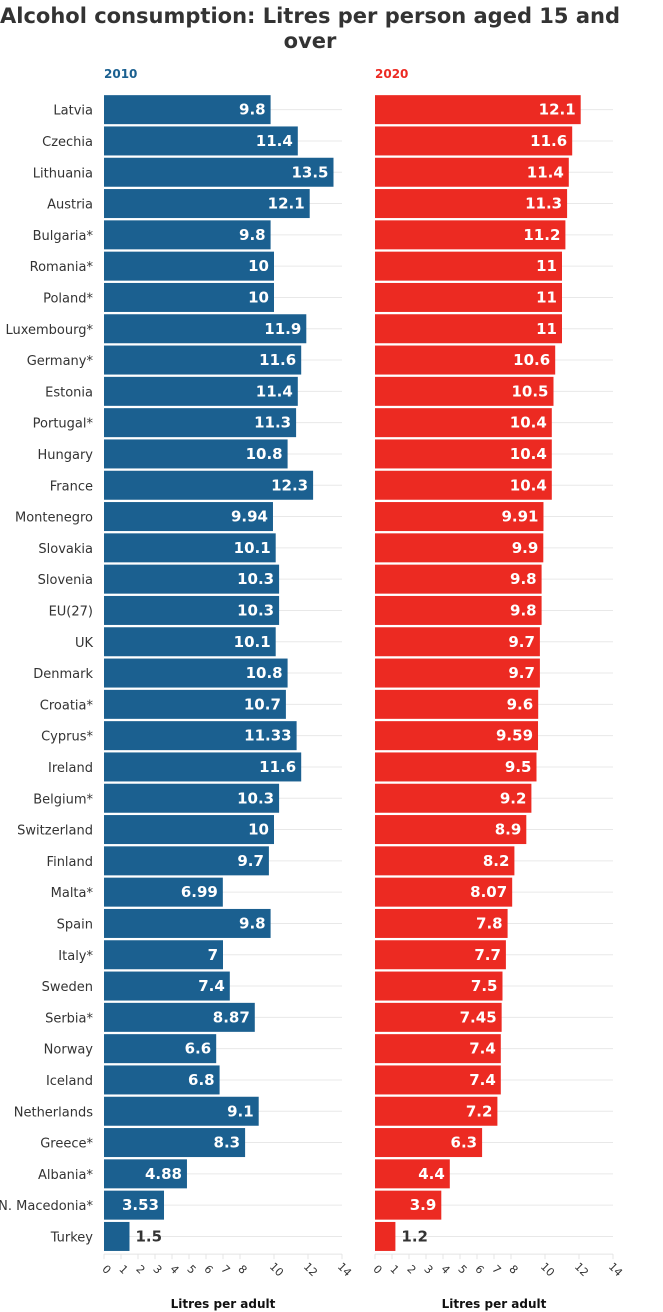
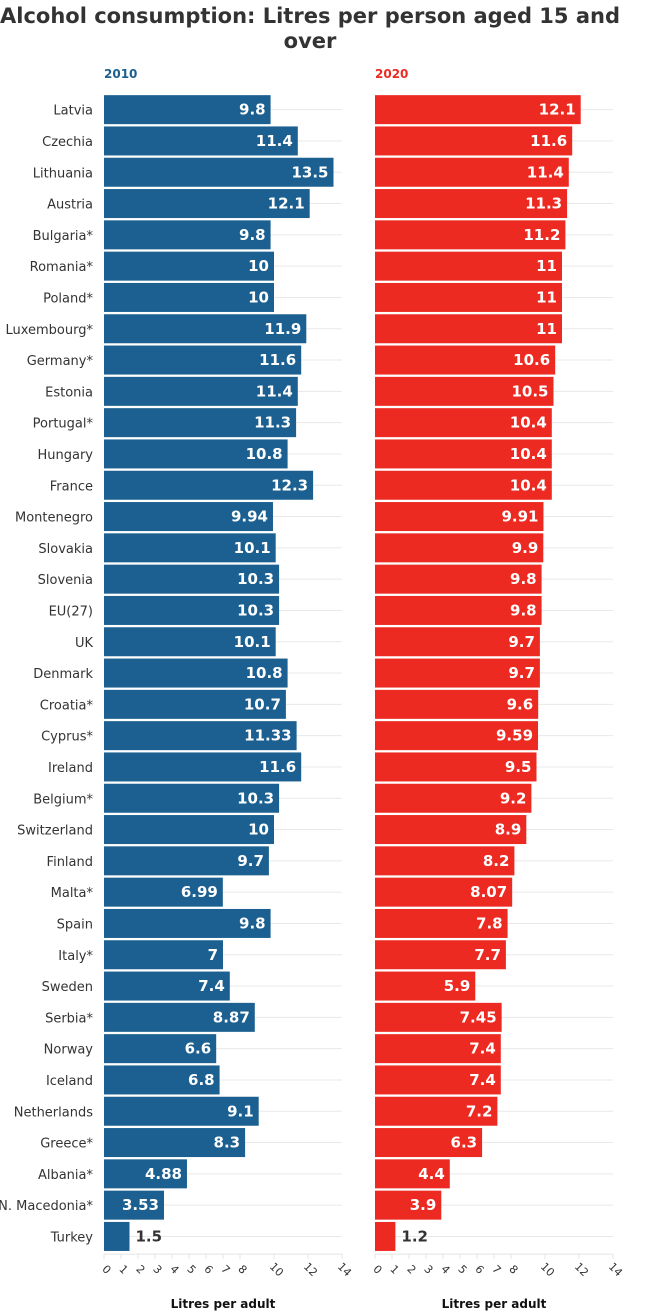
2020/Sweden: 7.5 -> 5.9
